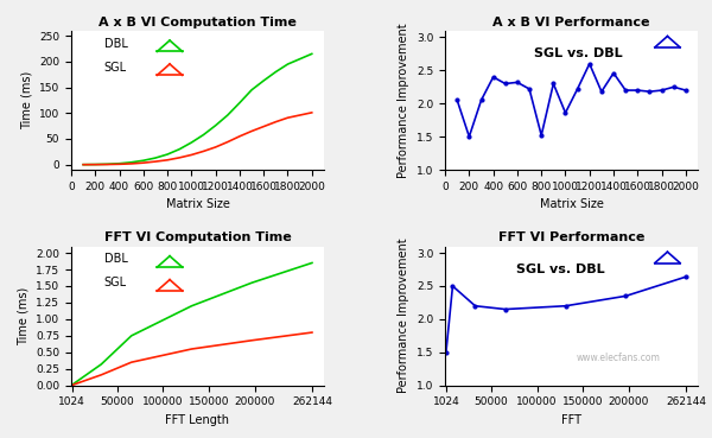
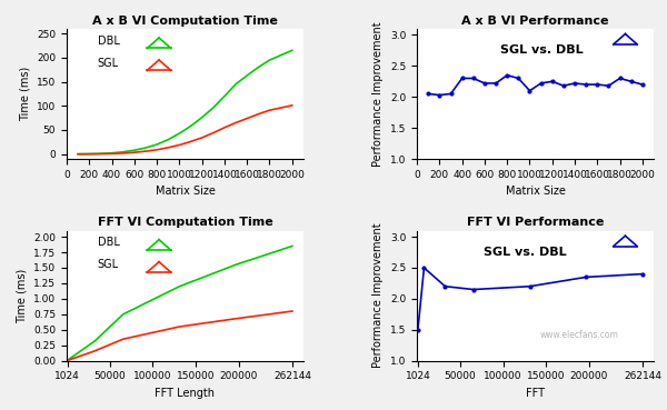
A x B VI Performance/200: 1.50 -> 2.03
A x B VI Performance/400: 2.40 -> 2.30
A x B VI Performance/600: 2.32 -> 2.22
A x B VI Performance/800: 1.52 -> 2.35
A x B VI Performance/1000: 1.86 -> 2.10
A x B VI Performance/1200: 2.60 -> 2.25
A x B VI Performance/1400: 2.46 -> 2.22
A x B VI Performance/1800: 2.20 -> 2.30
FFT VI Performance/262144: 2.64 -> 2.40
